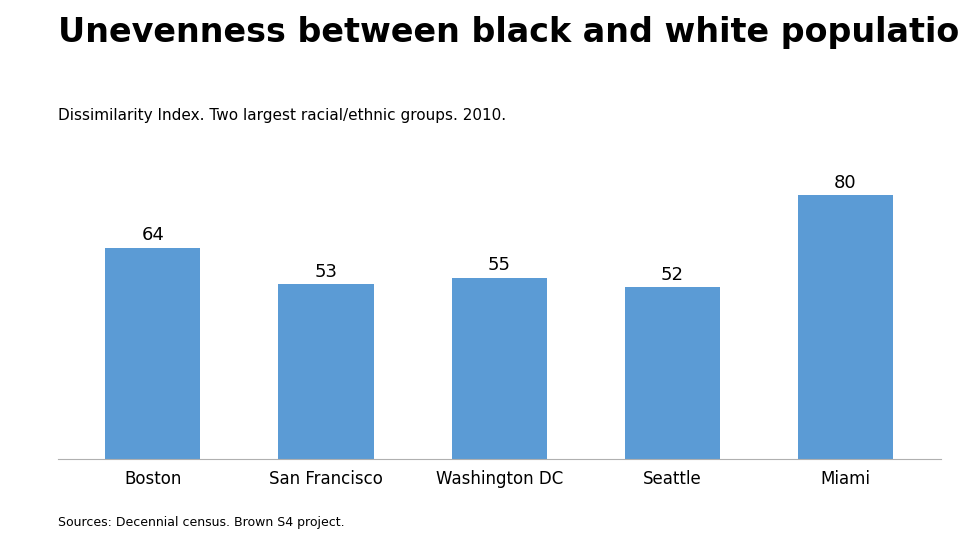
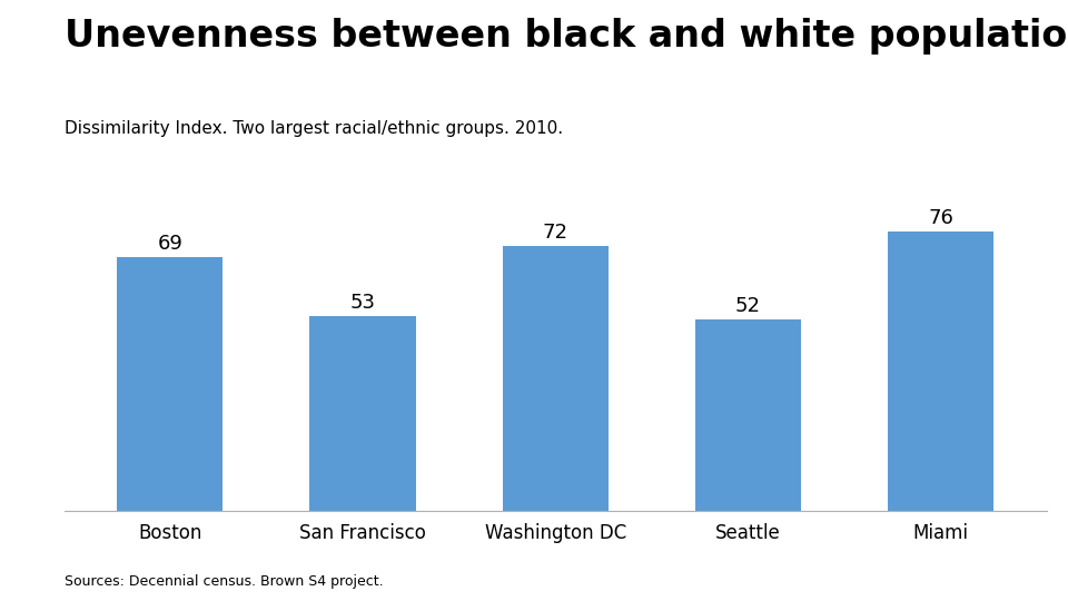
Boston: 64 -> 69
Washington DC: 55 -> 72
Miami: 80 -> 76
